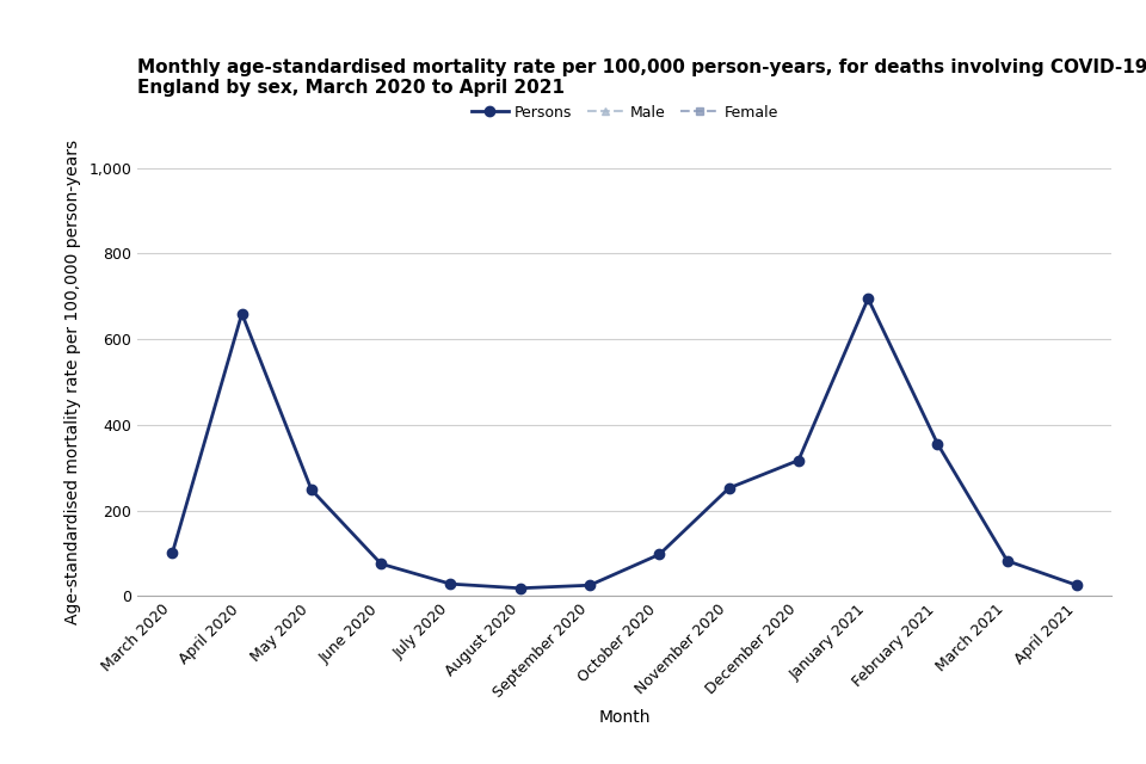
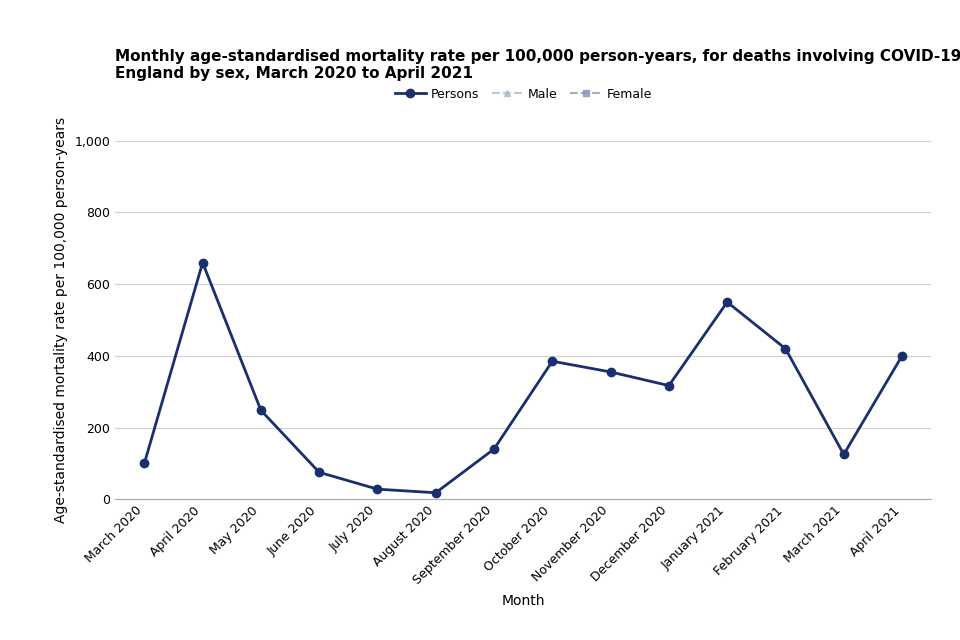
Persons/September 2020: 25 -> 140
Persons/October 2020: 97 -> 385
Persons/November 2020: 252 -> 355
Persons/January 2021: 695 -> 550
Persons/February 2021: 355 -> 420
Persons/March 2021: 82 -> 125
Persons/April 2021: 25 -> 400
